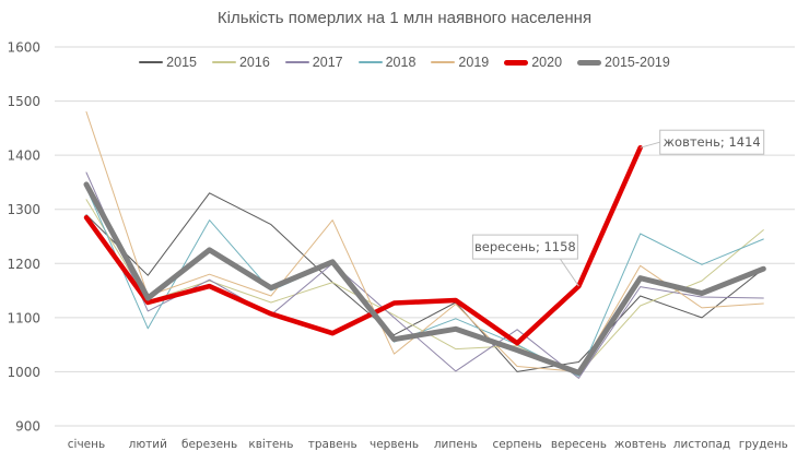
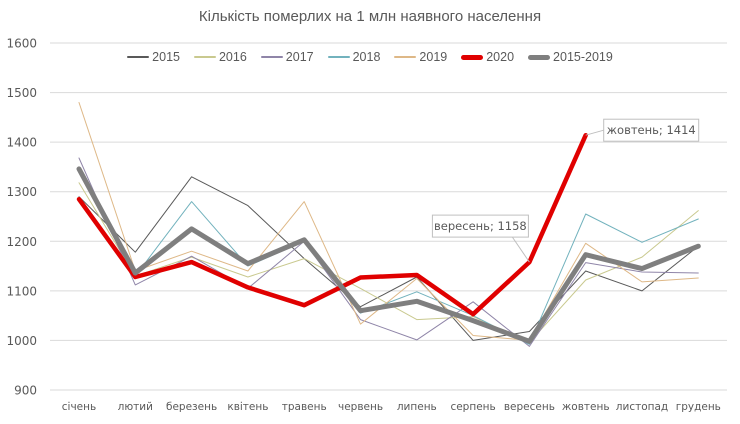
2018/лютий: 1080 -> 1130
2017/червень: 1100 -> 1040
